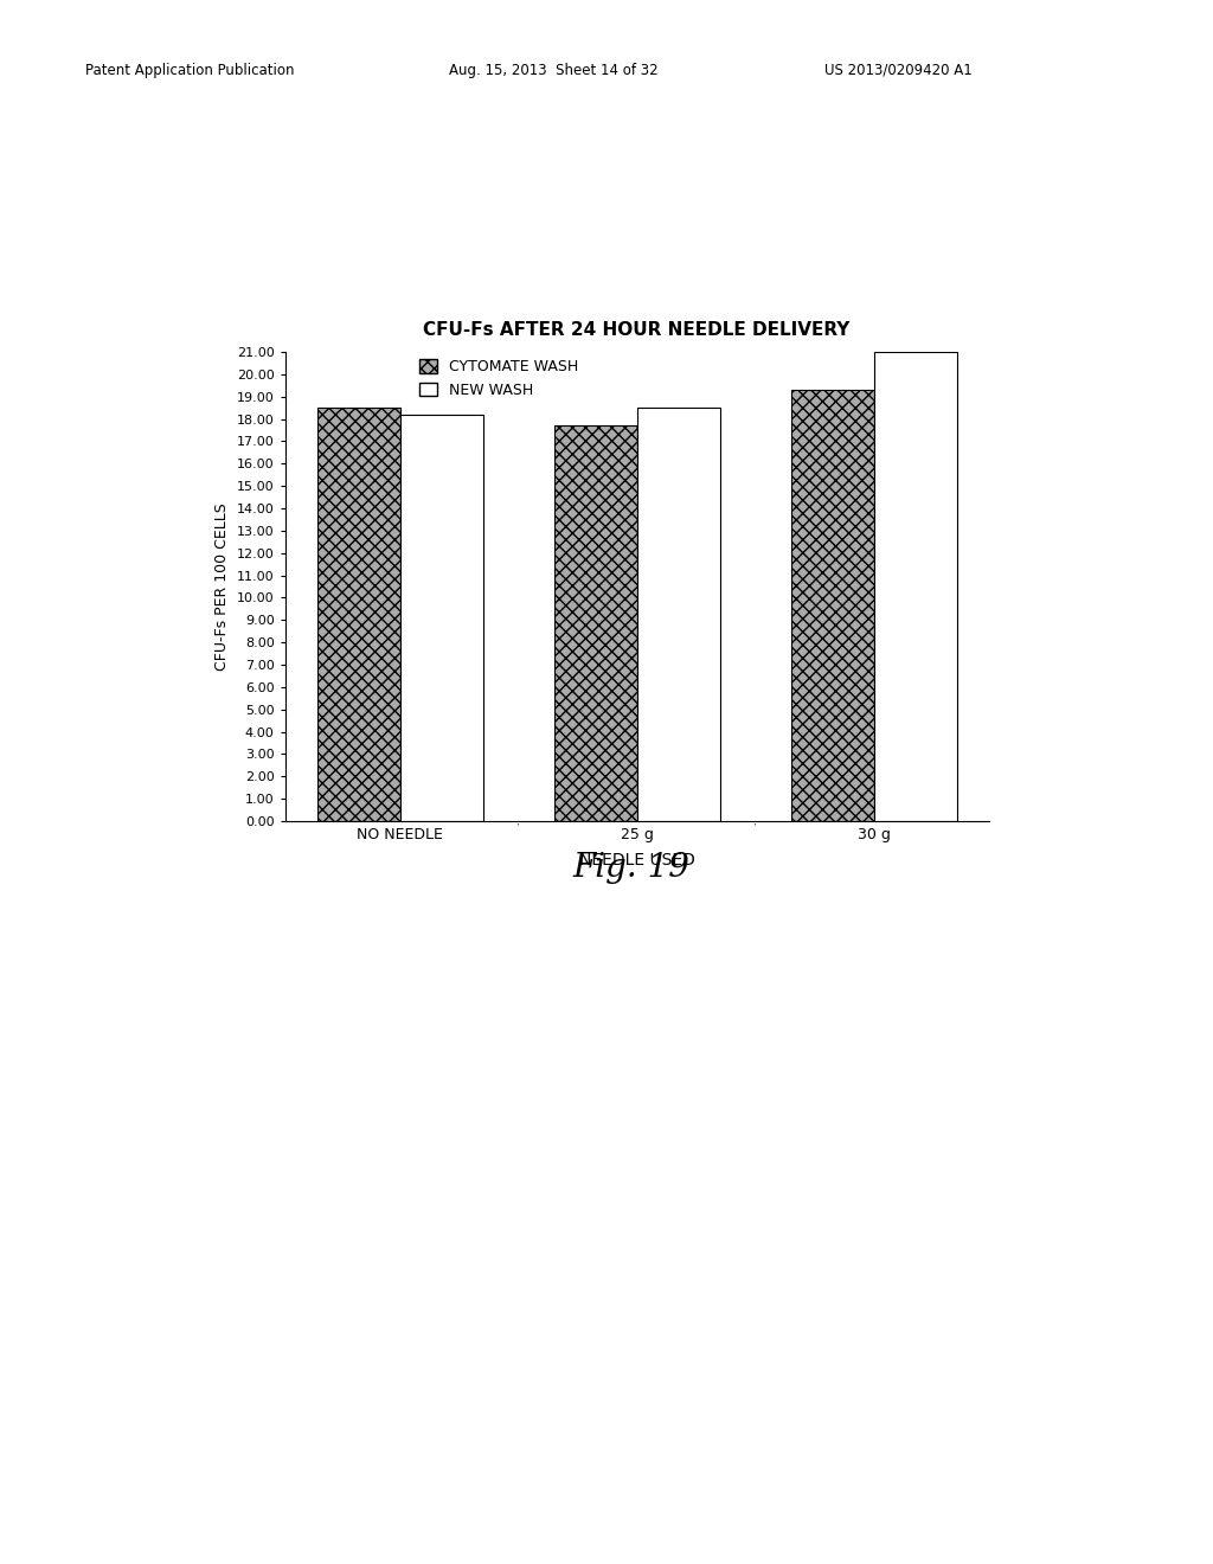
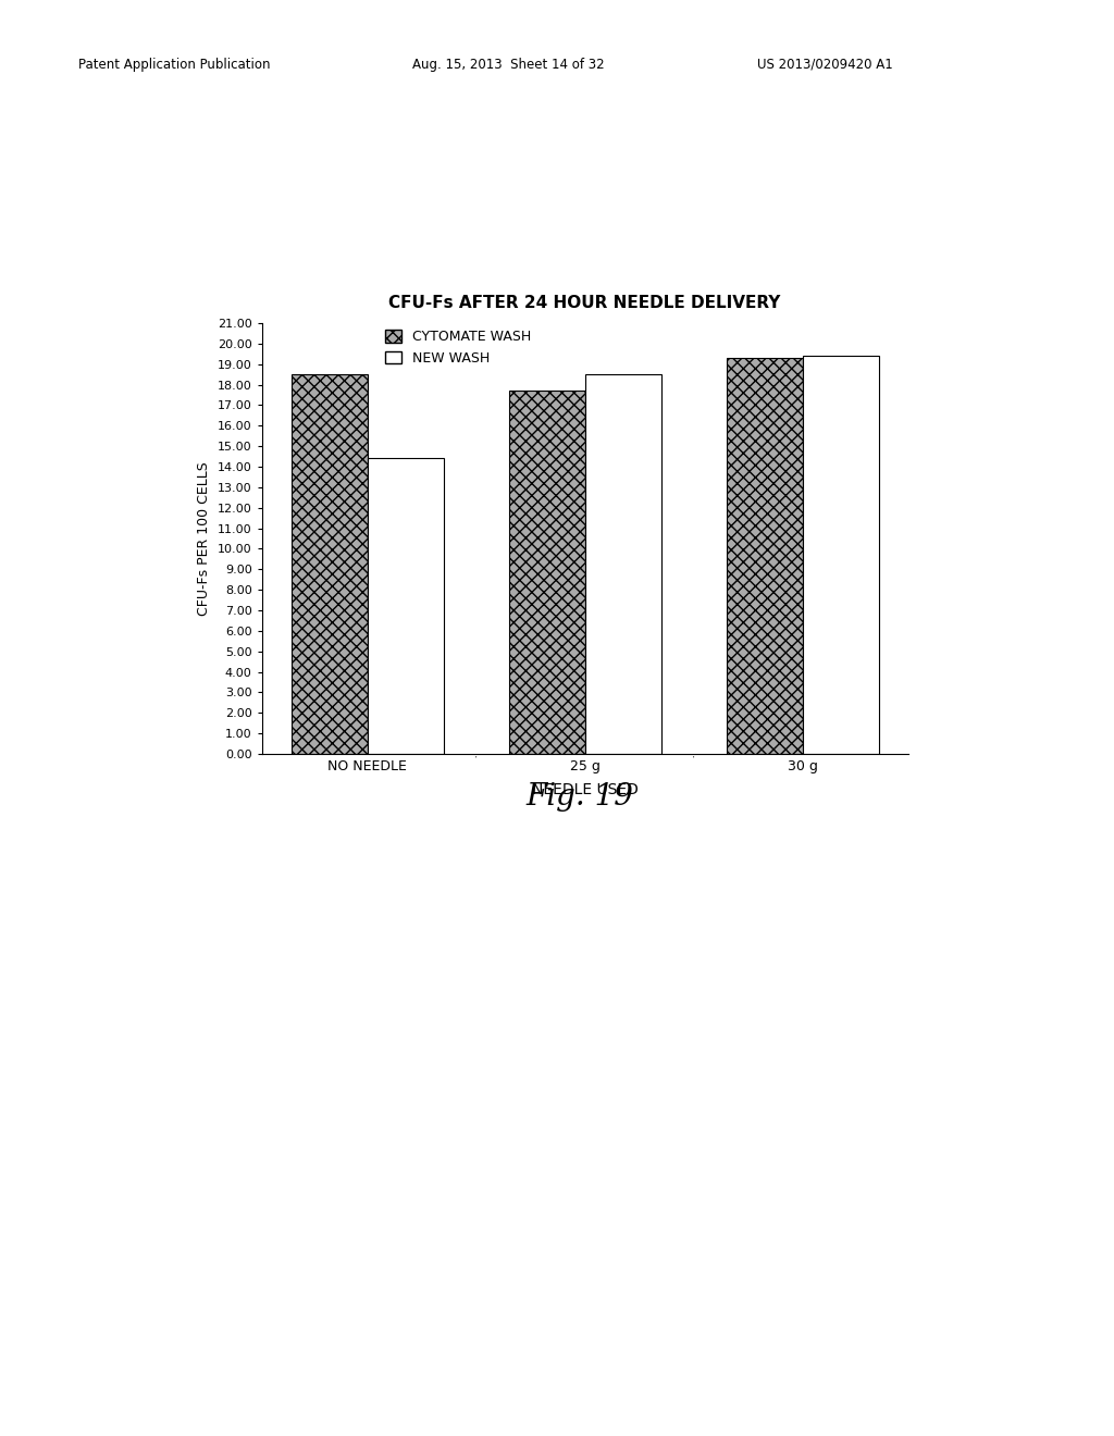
NEW WASH/NO NEEDLE: 18.2 -> 14.4
NEW WASH/30 g: 21.0 -> 19.4
